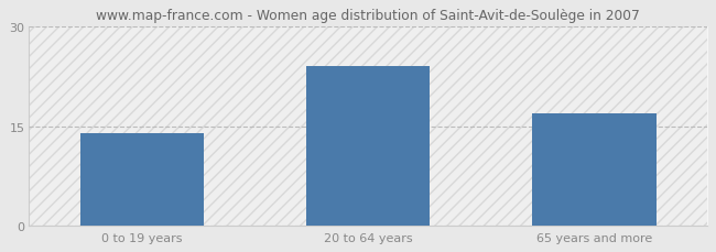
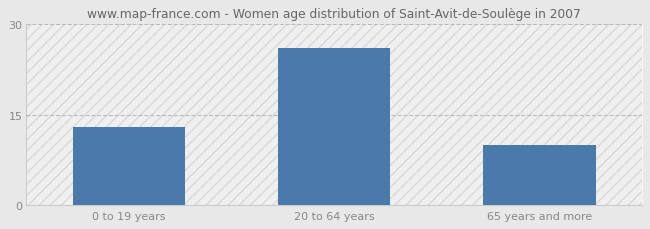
0 to 19 years: 14 -> 13
20 to 64 years: 24 -> 26
65 years and more: 17 -> 10
